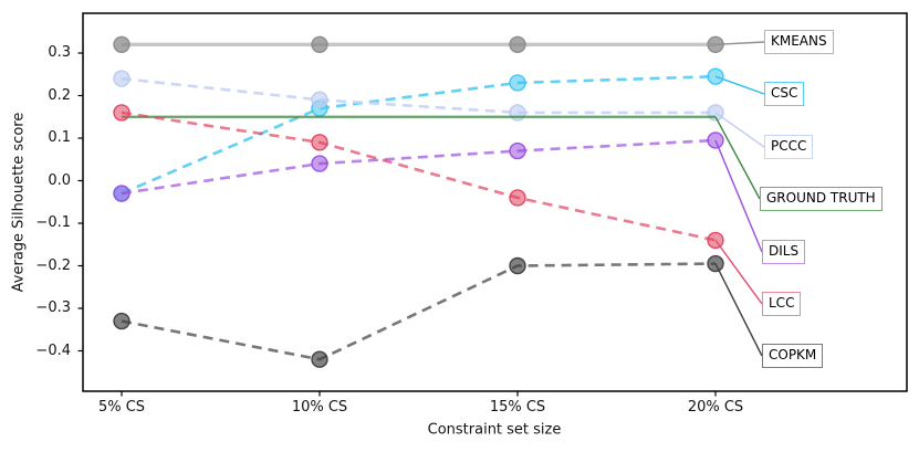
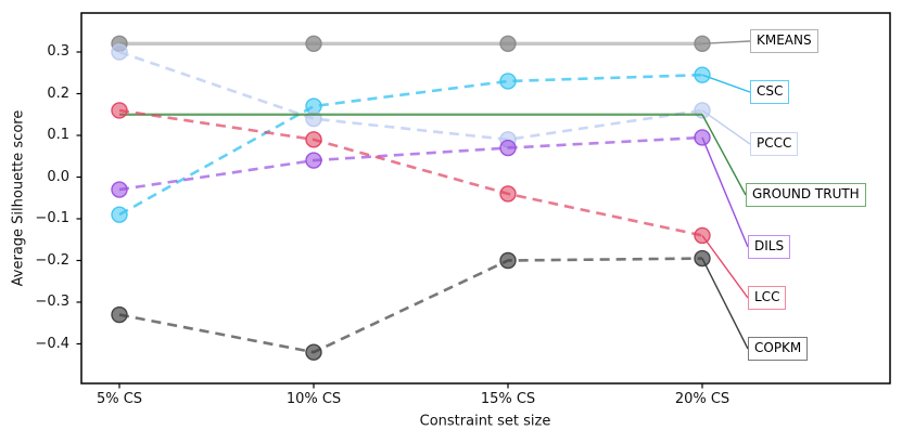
CSC/5% CS: -0.03 -> -0.09
PCCC/5% CS: 0.24 -> 0.30
PCCC/10% CS: 0.19 -> 0.14
PCCC/15% CS: 0.16 -> 0.09
